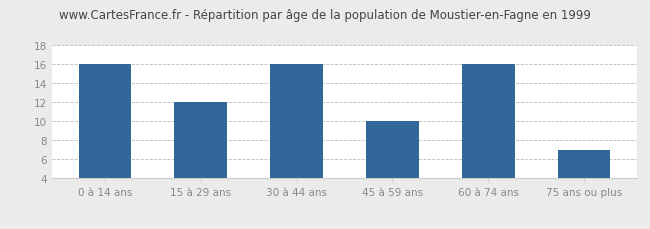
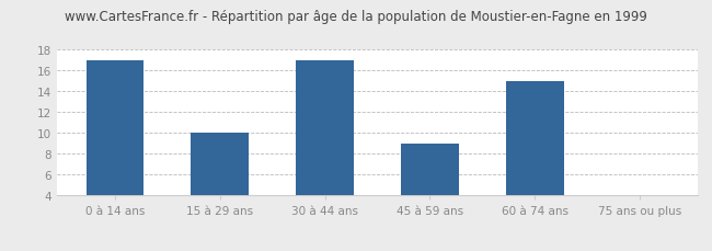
0 à 14 ans: 16 -> 17
15 à 29 ans: 12 -> 10
30 à 44 ans: 16 -> 17
45 à 59 ans: 10 -> 9
60 à 74 ans: 16 -> 15
75 ans ou plus: 7 -> 4
